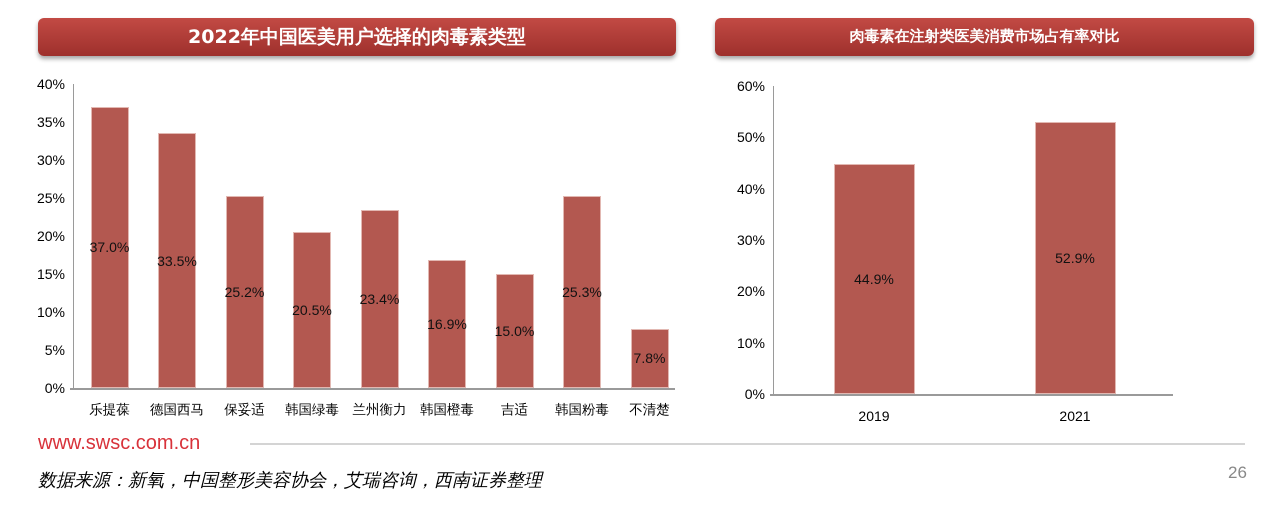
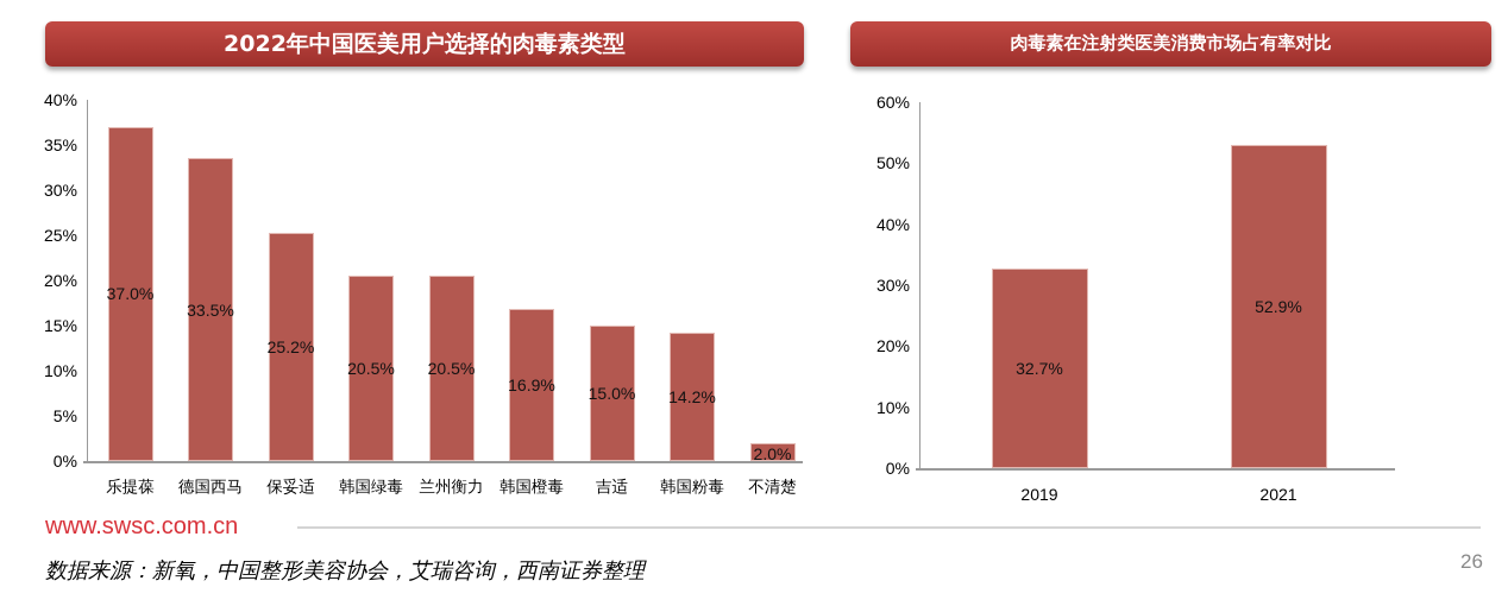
2022年中国医美用户选择的肉毒素类型/兰州衡力: 23.4% -> 20.5%
2022年中国医美用户选择的肉毒素类型/韩国粉毒: 25.3% -> 14.2%
2022年中国医美用户选择的肉毒素类型/不清楚: 7.8% -> 2.0%
肉毒素在注射类医美消费市场占有率对比/2019: 44.9% -> 32.7%
